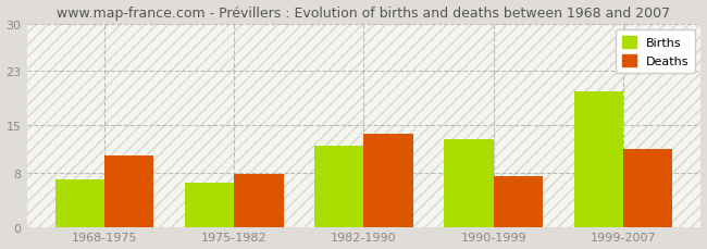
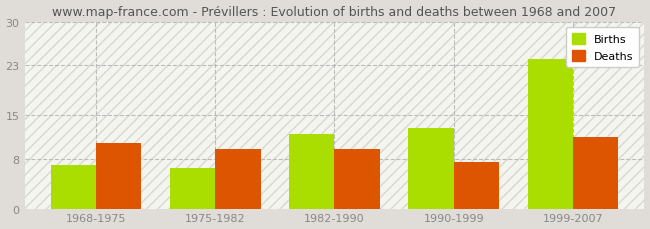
Deaths/1975-1982: 7.8 -> 9.5
Deaths/1982-1990: 13.8 -> 9.5
Births/1999-2007: 20.0 -> 24.0
